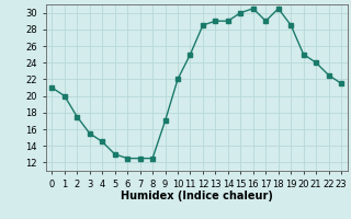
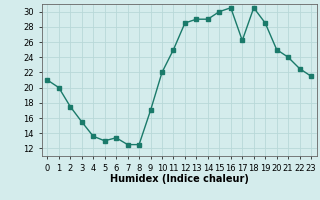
4: 14.5 -> 13.6
6: 12.5 -> 13.4
17: 29.0 -> 26.2
